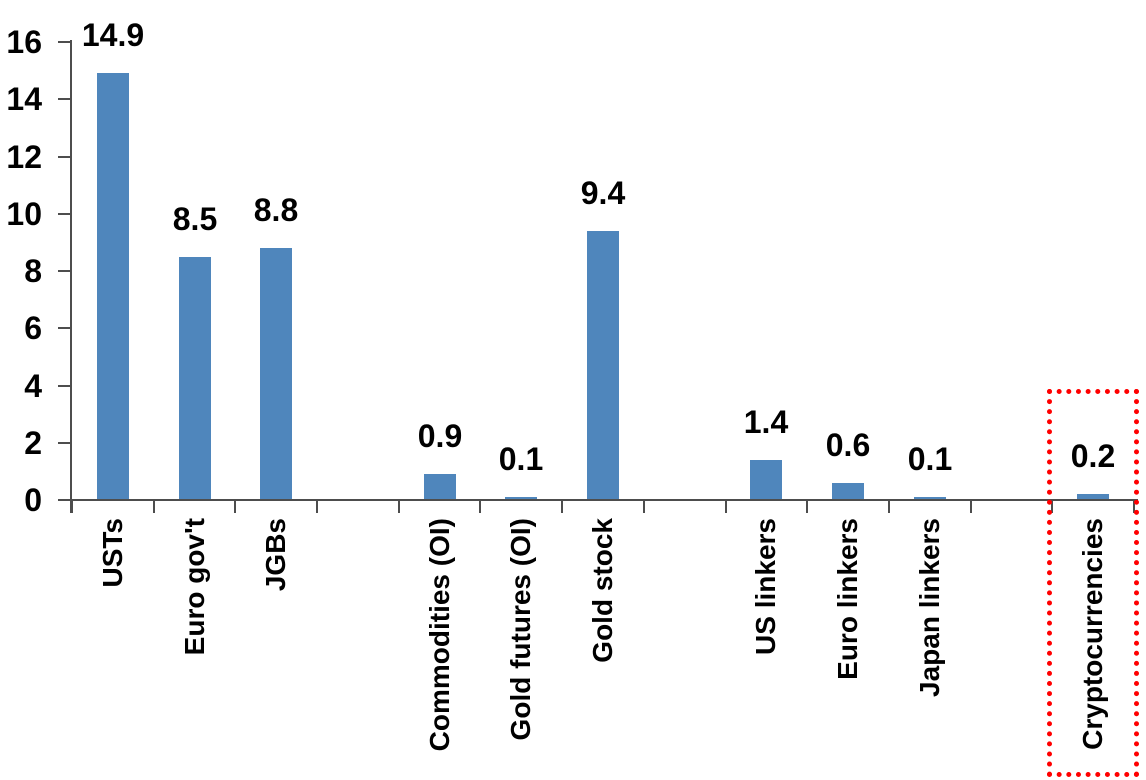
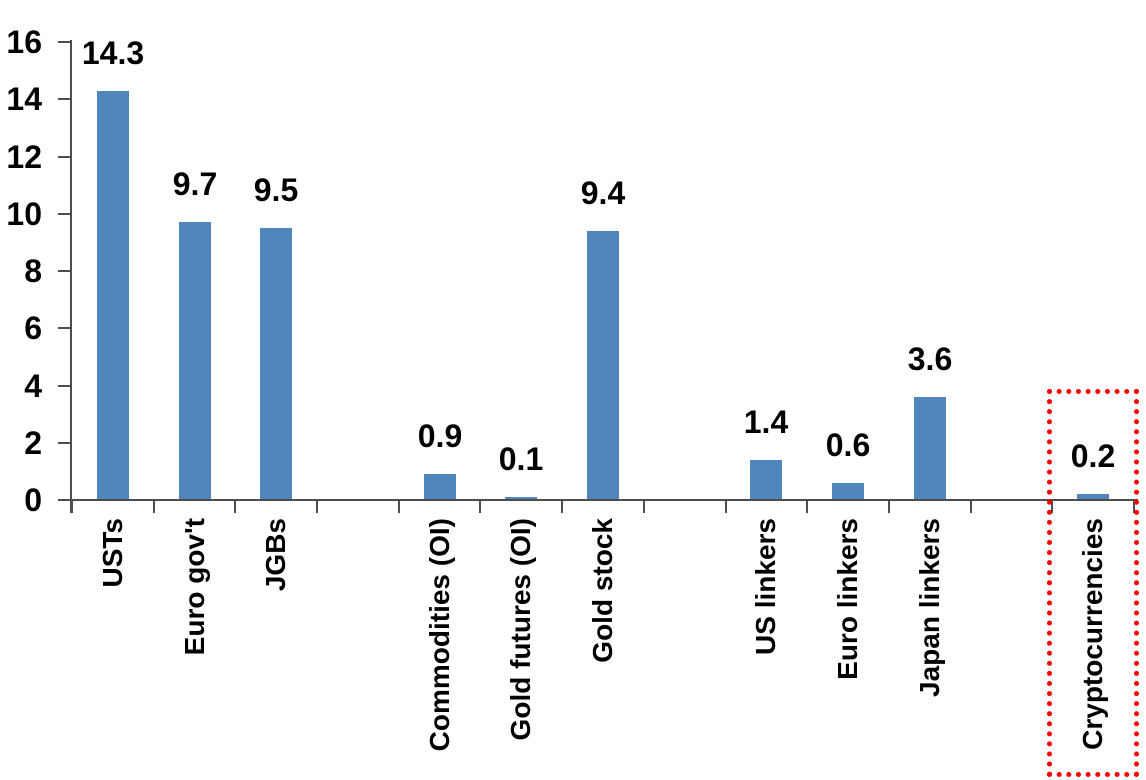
USTs: 14.9 -> 14.3
Euro gov't: 8.5 -> 9.7
JGBs: 8.8 -> 9.5
Japan linkers: 0.1 -> 3.6
